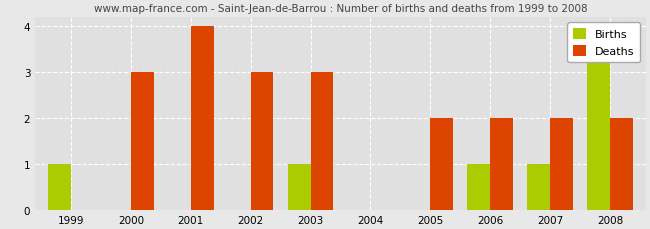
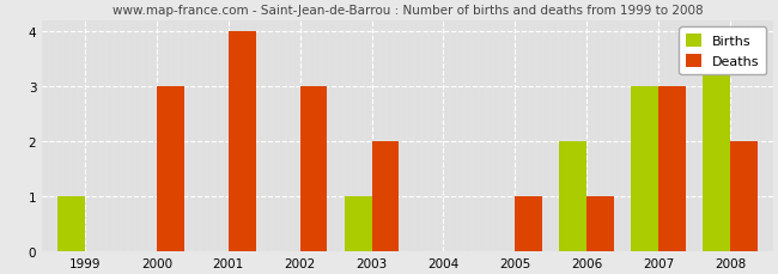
Deaths/2003: 3 -> 2
Deaths/2005: 2 -> 1
Births/2006: 1 -> 2
Deaths/2006: 2 -> 1
Births/2007: 1 -> 3
Deaths/2007: 2 -> 3
